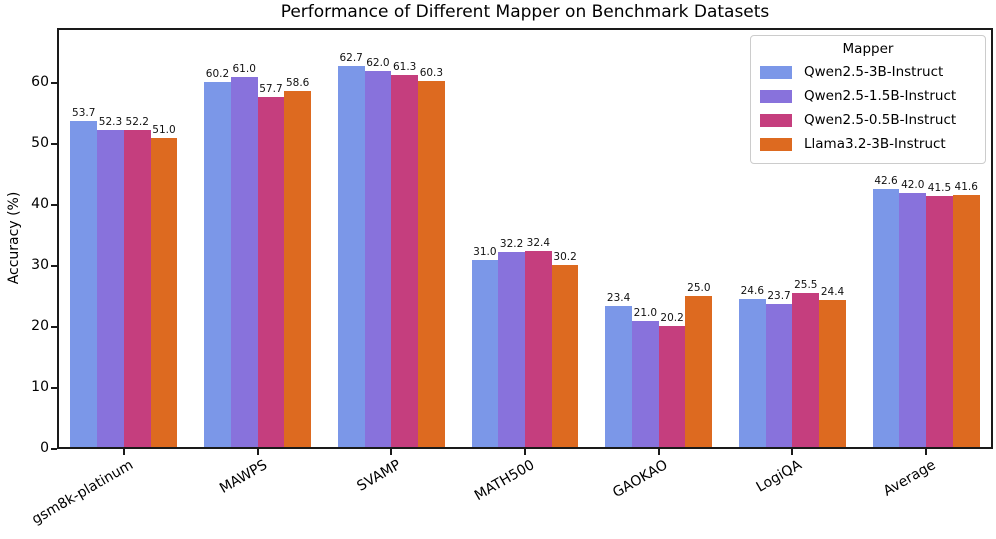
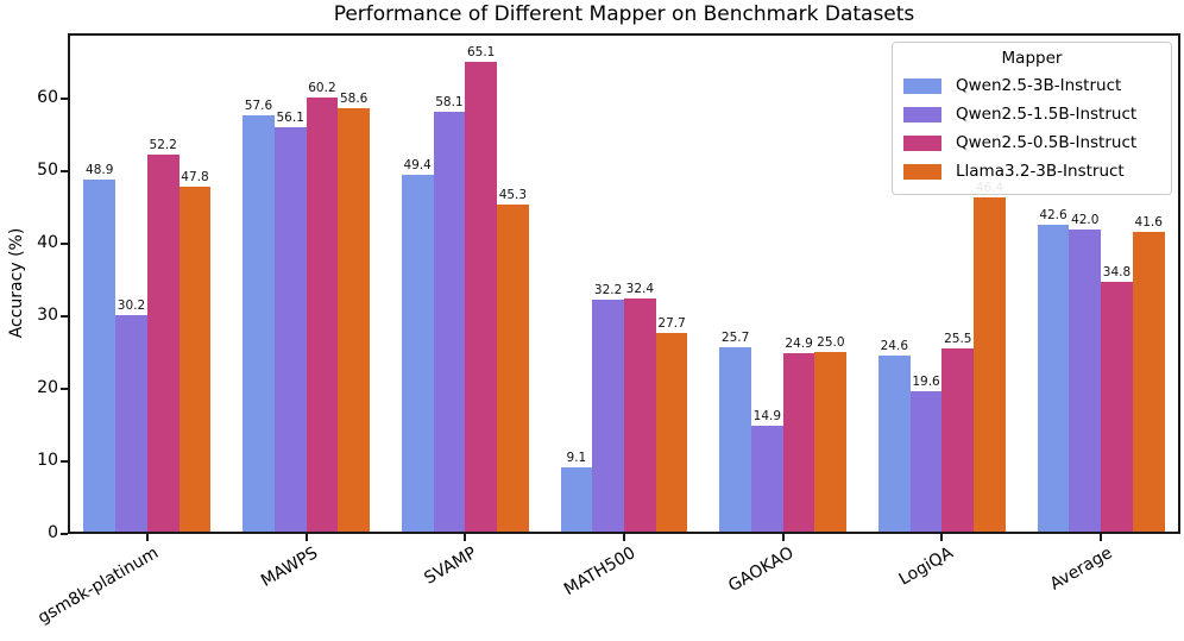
Qwen2.5-3B-Instruct/gsm8k-platinum: 53.7 -> 48.9
Qwen2.5-1.5B-Instruct/gsm8k-platinum: 52.3 -> 30.2
Llama3.2-3B-Instruct/gsm8k-platinum: 51.0 -> 47.8
Qwen2.5-3B-Instruct/MAWPS: 60.2 -> 57.6
Qwen2.5-1.5B-Instruct/MAWPS: 61.0 -> 56.1
Qwen2.5-0.5B-Instruct/MAWPS: 57.7 -> 60.2
Qwen2.5-3B-Instruct/SVAMP: 62.7 -> 49.4
Qwen2.5-1.5B-Instruct/SVAMP: 62.0 -> 58.1
Qwen2.5-0.5B-Instruct/SVAMP: 61.3 -> 65.1
Llama3.2-3B-Instruct/SVAMP: 60.3 -> 45.3
Qwen2.5-3B-Instruct/MATH500: 31.0 -> 9.1
Llama3.2-3B-Instruct/MATH500: 30.2 -> 27.7
Qwen2.5-3B-Instruct/GAOKAO: 23.4 -> 25.7
Qwen2.5-1.5B-Instruct/GAOKAO: 21.0 -> 14.9
Qwen2.5-0.5B-Instruct/GAOKAO: 20.2 -> 24.9
Qwen2.5-1.5B-Instruct/LogiQA: 23.7 -> 19.6
Llama3.2-3B-Instruct/LogiQA: 24.4 -> 46.4
Qwen2.5-0.5B-Instruct/Average: 41.5 -> 34.8
